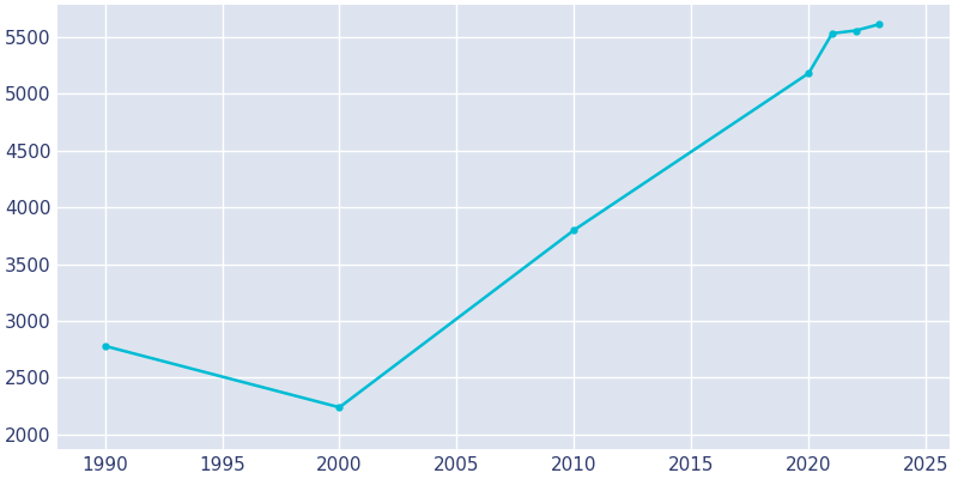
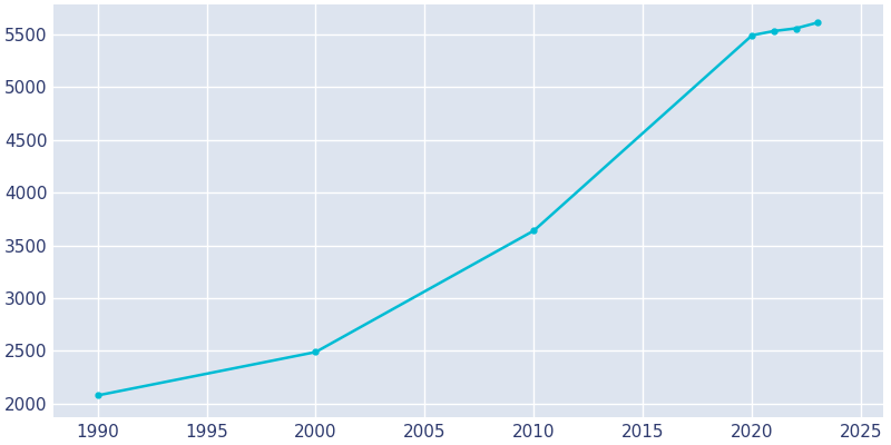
1990: 2780 -> 2080
2000: 2240 -> 2490
2010: 3800 -> 3640
2020: 5180 -> 5490
